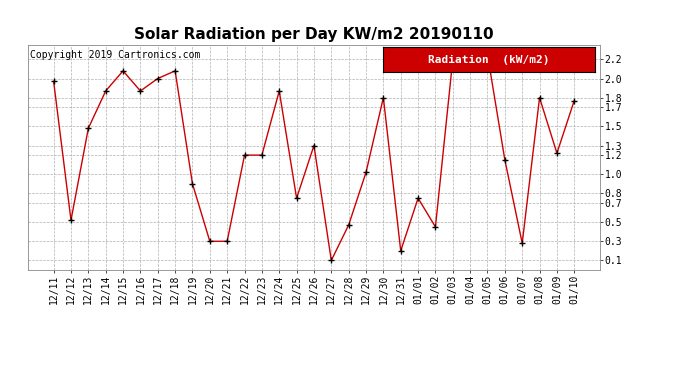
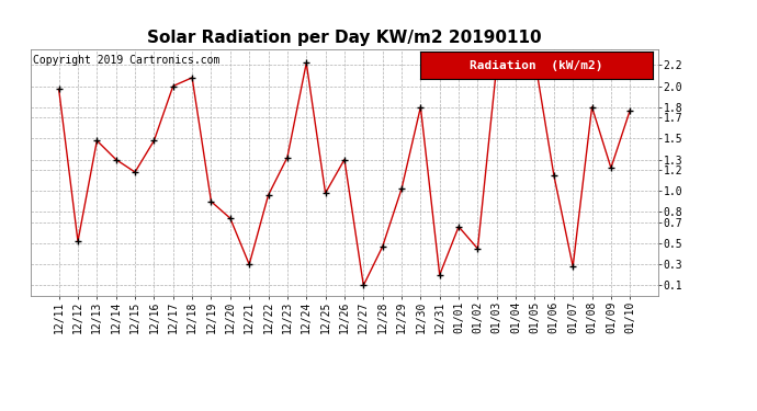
12/14: 1.87 -> 1.30
12/15: 2.08 -> 1.18
12/16: 1.87 -> 1.48
12/20: 0.30 -> 0.74
12/22: 1.20 -> 0.96
12/23: 1.20 -> 1.32
12/24: 1.87 -> 2.22
12/25: 0.75 -> 0.98
01/01: 0.75 -> 0.66
